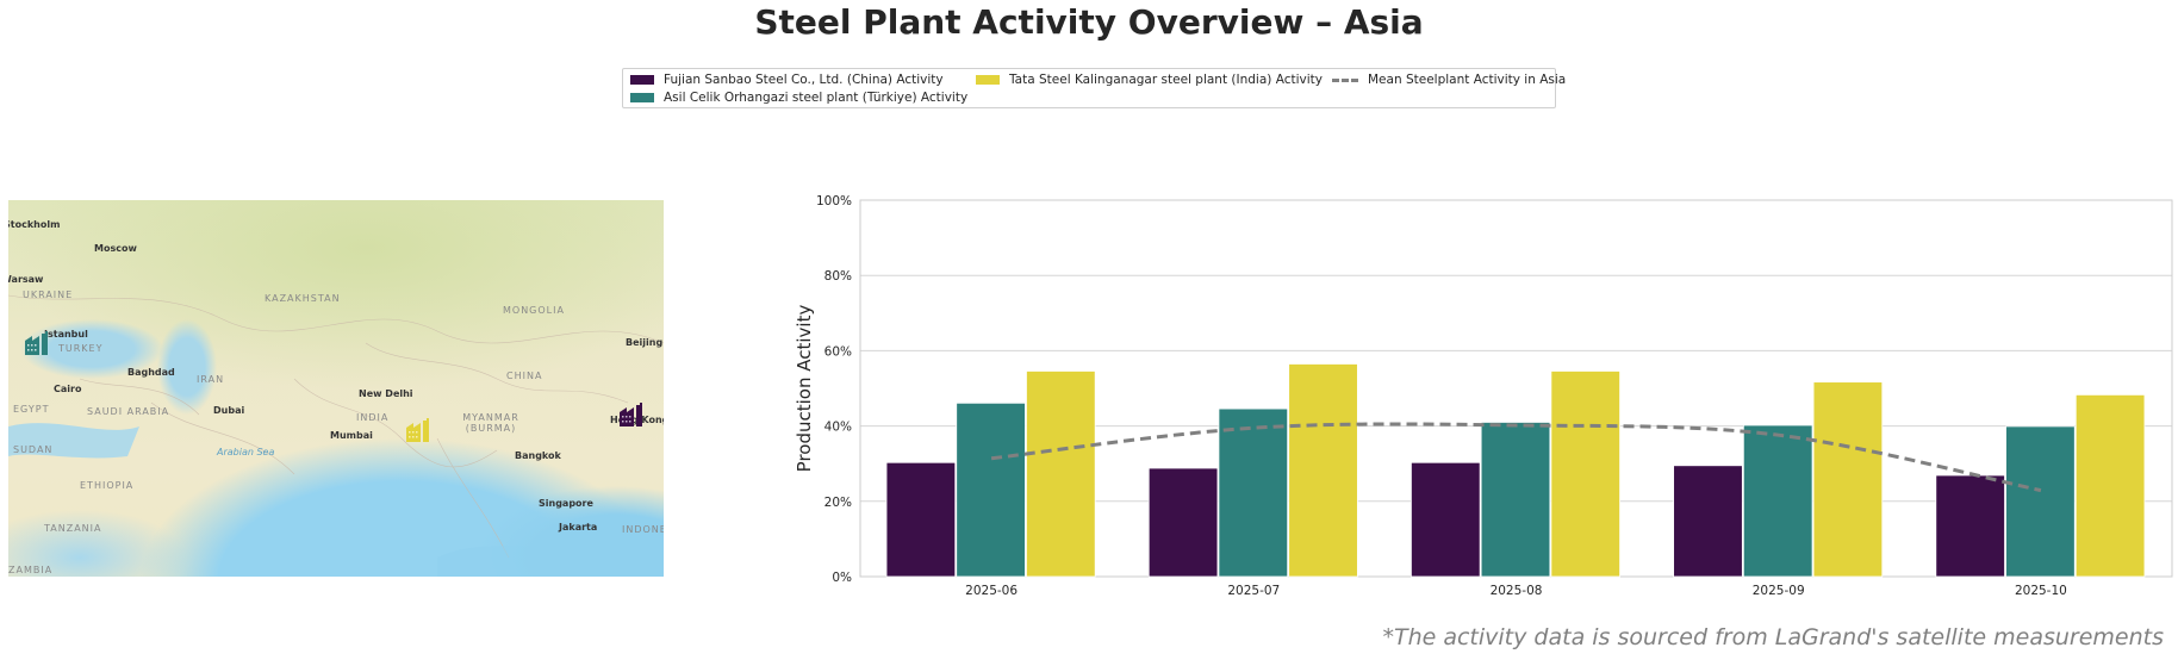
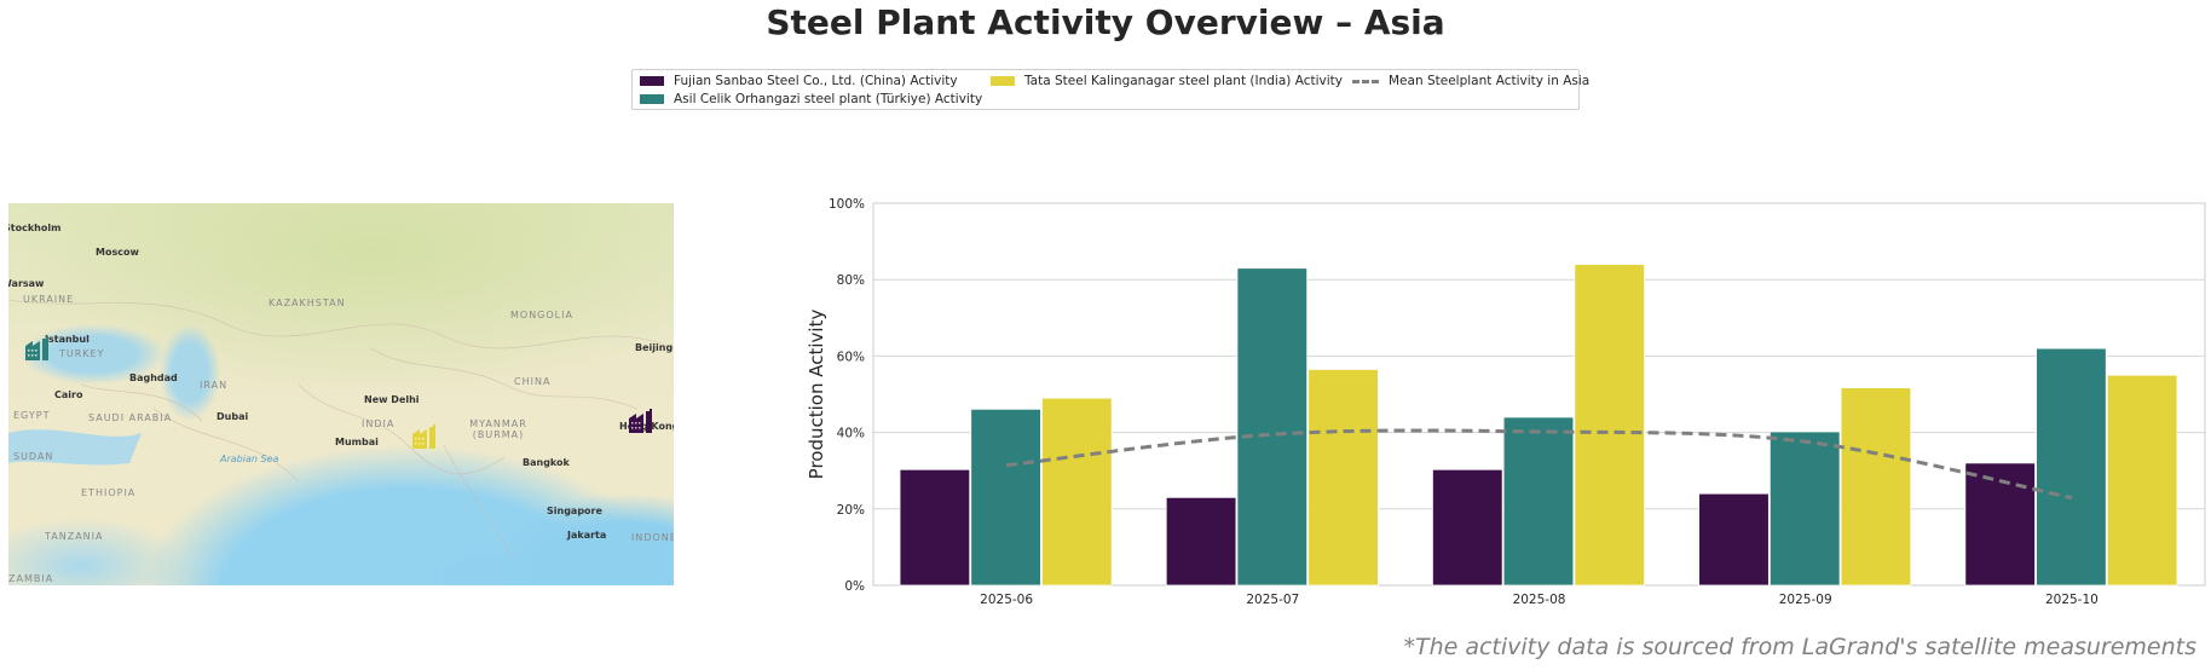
Tata Steel Kalinganagar steel plant (India) Activity/2025-06: 55% -> 49%
Fujian Sanbao Steel Co., Ltd. (China) Activity/2025-07: 29% -> 23%
Asil Celik Orhangazi steel plant (Türkiye) Activity/2025-07: 45% -> 83%
Asil Celik Orhangazi steel plant (Türkiye) Activity/2025-08: 41% -> 44%
Tata Steel Kalinganagar steel plant (India) Activity/2025-08: 55% -> 84%
Fujian Sanbao Steel Co., Ltd. (China) Activity/2025-09: 30% -> 24%
Fujian Sanbao Steel Co., Ltd. (China) Activity/2025-10: 27% -> 32%
Asil Celik Orhangazi steel plant (Türkiye) Activity/2025-10: 40% -> 62%
Tata Steel Kalinganagar steel plant (India) Activity/2025-10: 48% -> 55%
